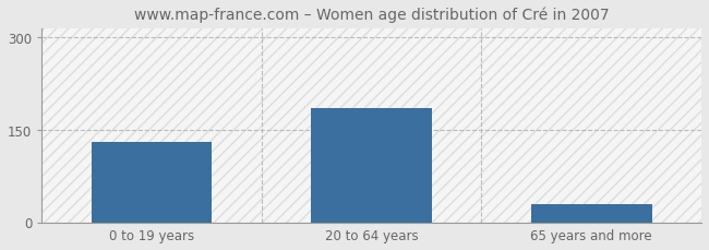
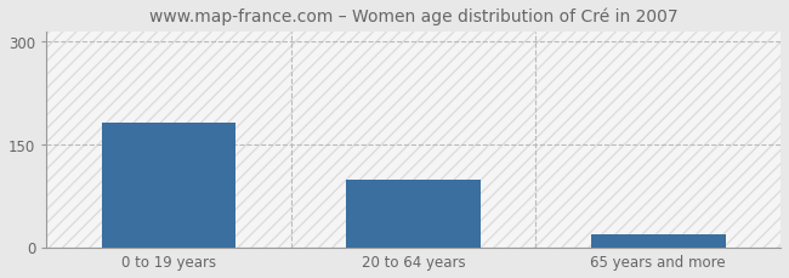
0 to 19 years: 130 -> 182
20 to 64 years: 185 -> 98
65 years and more: 30 -> 18
